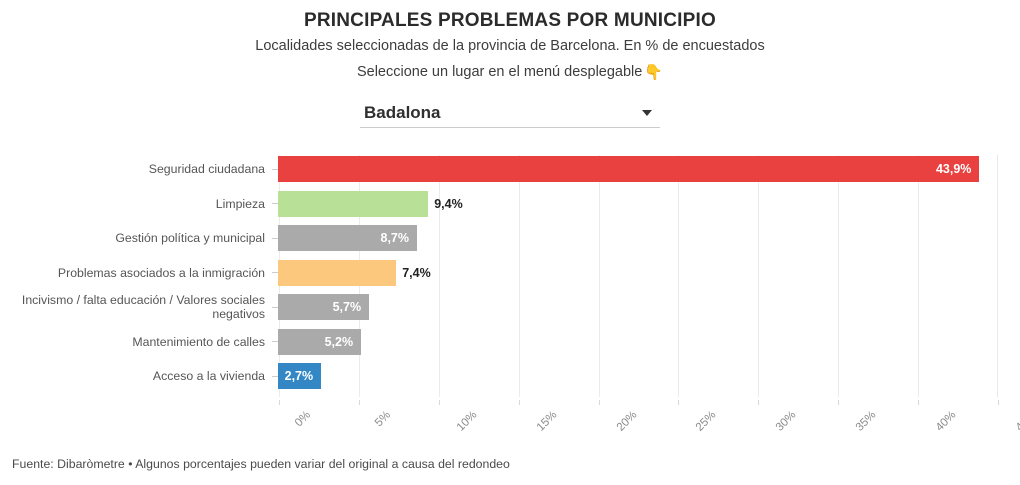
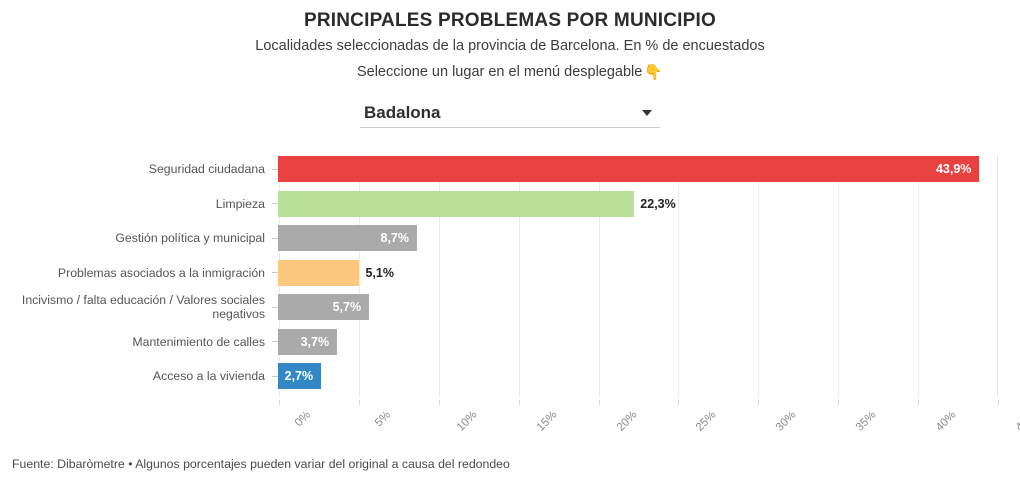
Limpieza: 9,4% -> 22,3%
Problemas asociados a la inmigración: 7,4% -> 5,1%
Mantenimiento de calles: 5,2% -> 3,7%
